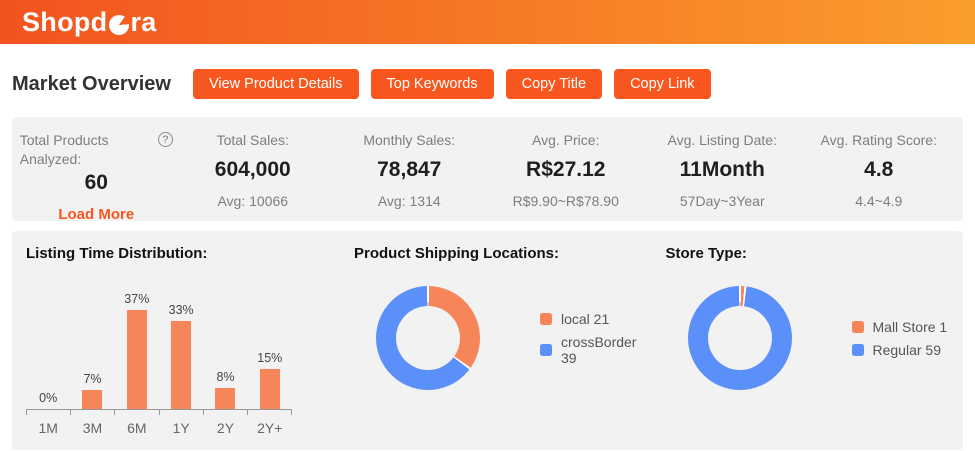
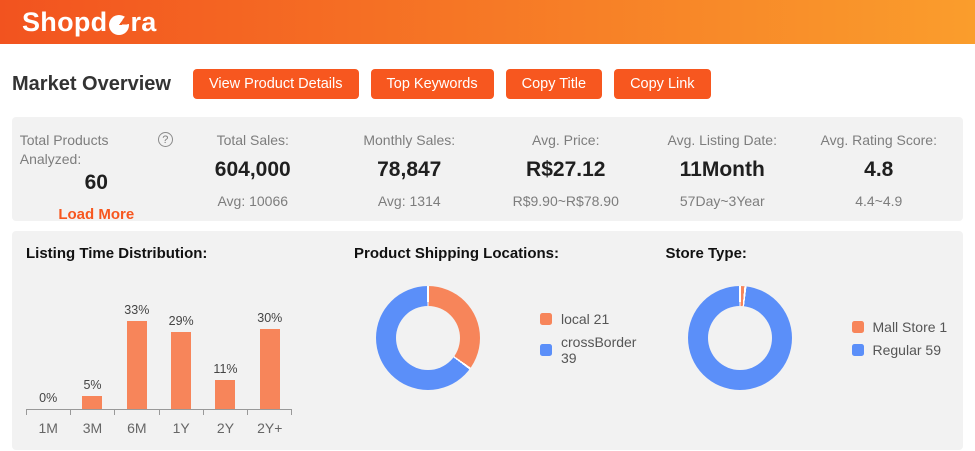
Listing Time Distribution:/3M: 7% -> 5%
Listing Time Distribution:/6M: 37% -> 33%
Listing Time Distribution:/1Y: 33% -> 29%
Listing Time Distribution:/2Y: 8% -> 11%
Listing Time Distribution:/2Y+: 15% -> 30%
